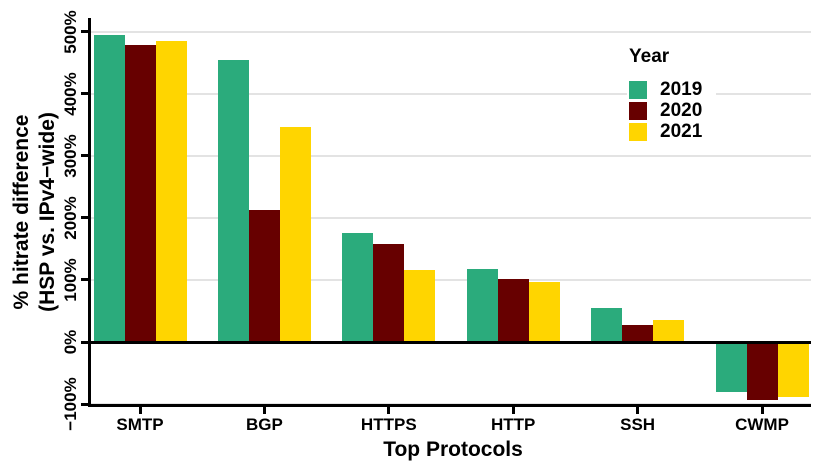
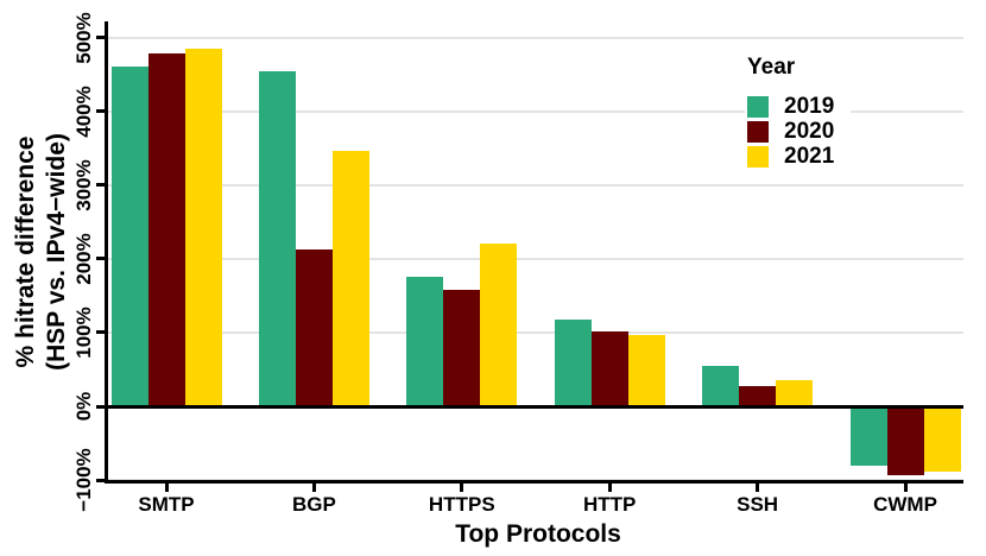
2019/SMTP: 500% -> 460%
2021/HTTPS: 120% -> 220%
